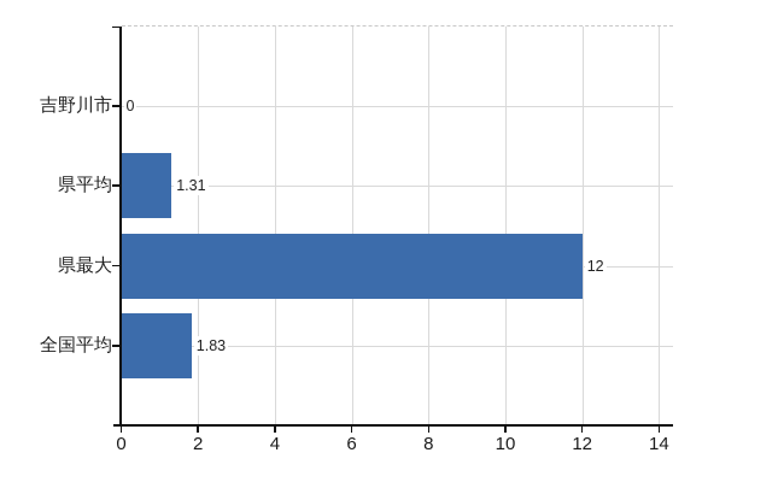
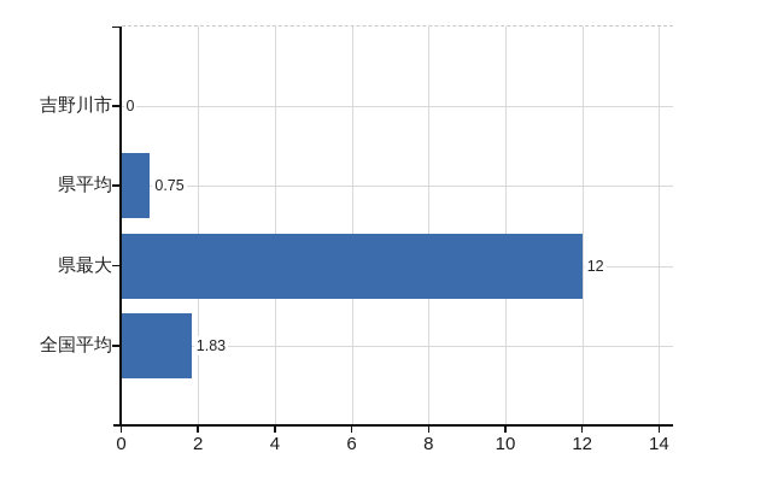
県平均: 1.31 -> 0.75
